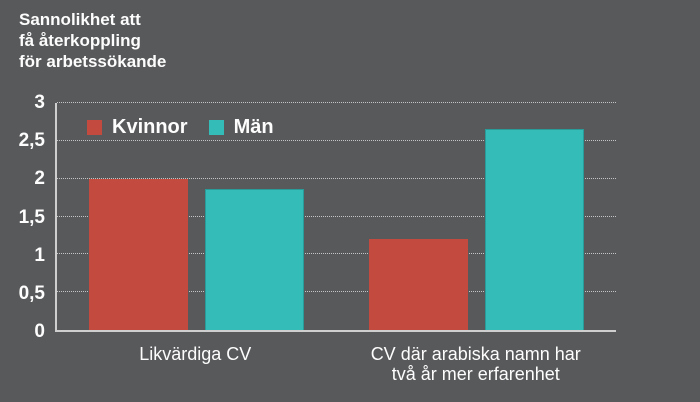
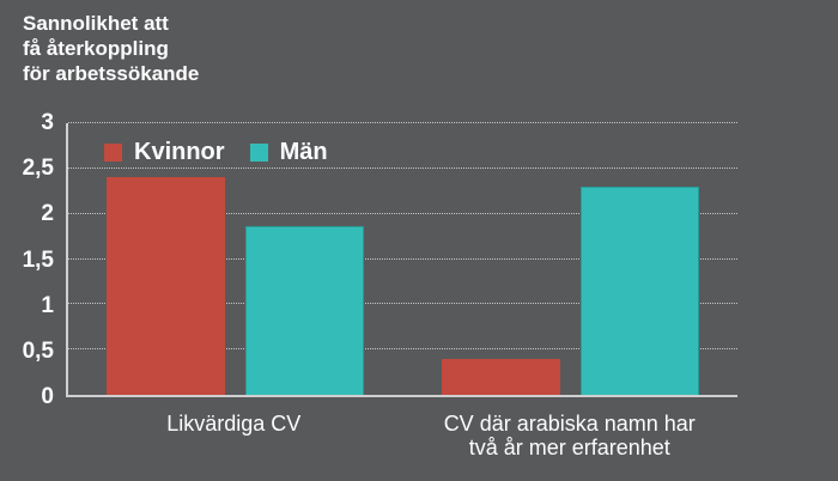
Kvinnor/Likvärdiga CV: 2.0 -> 2.4
Kvinnor/CV där arabiska namn har två år mer erfarenhet: 1.2 -> 0.4
Män/CV där arabiska namn har två år mer erfarenhet: 2.6 -> 2.3
